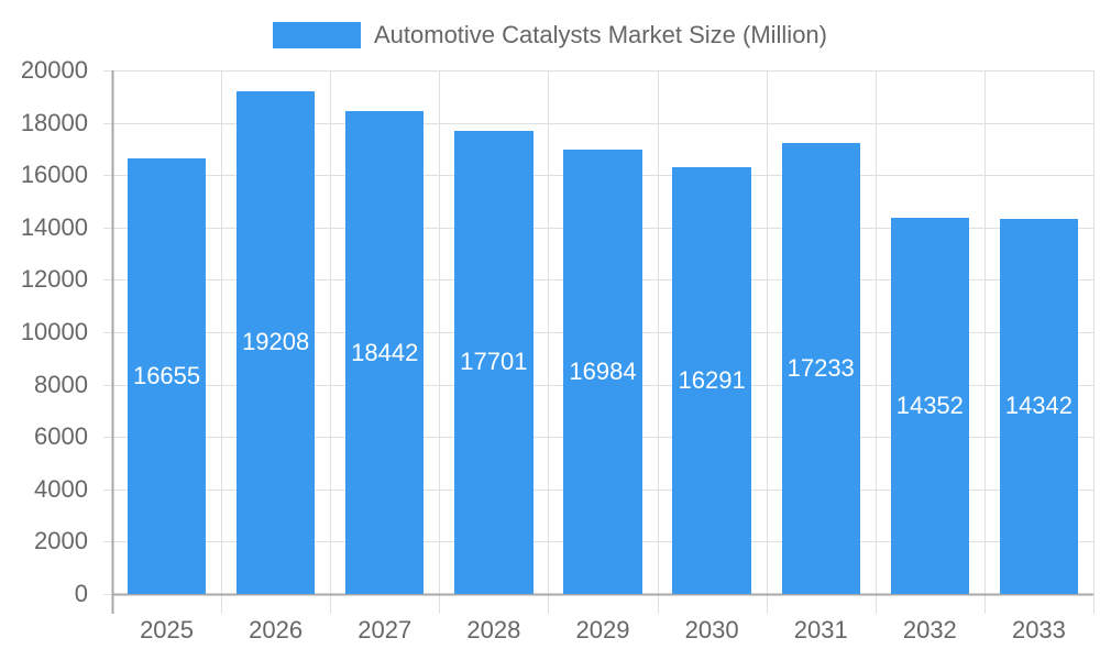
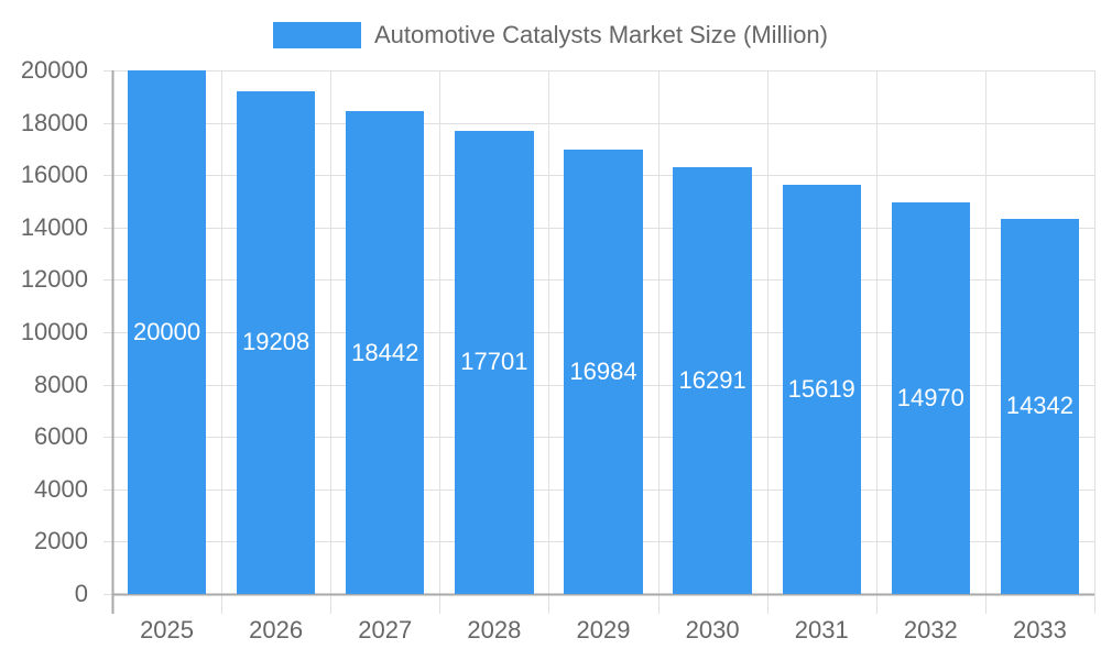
2025: 16655 -> 20000
2031: 17233 -> 15619
2032: 14352 -> 14970
